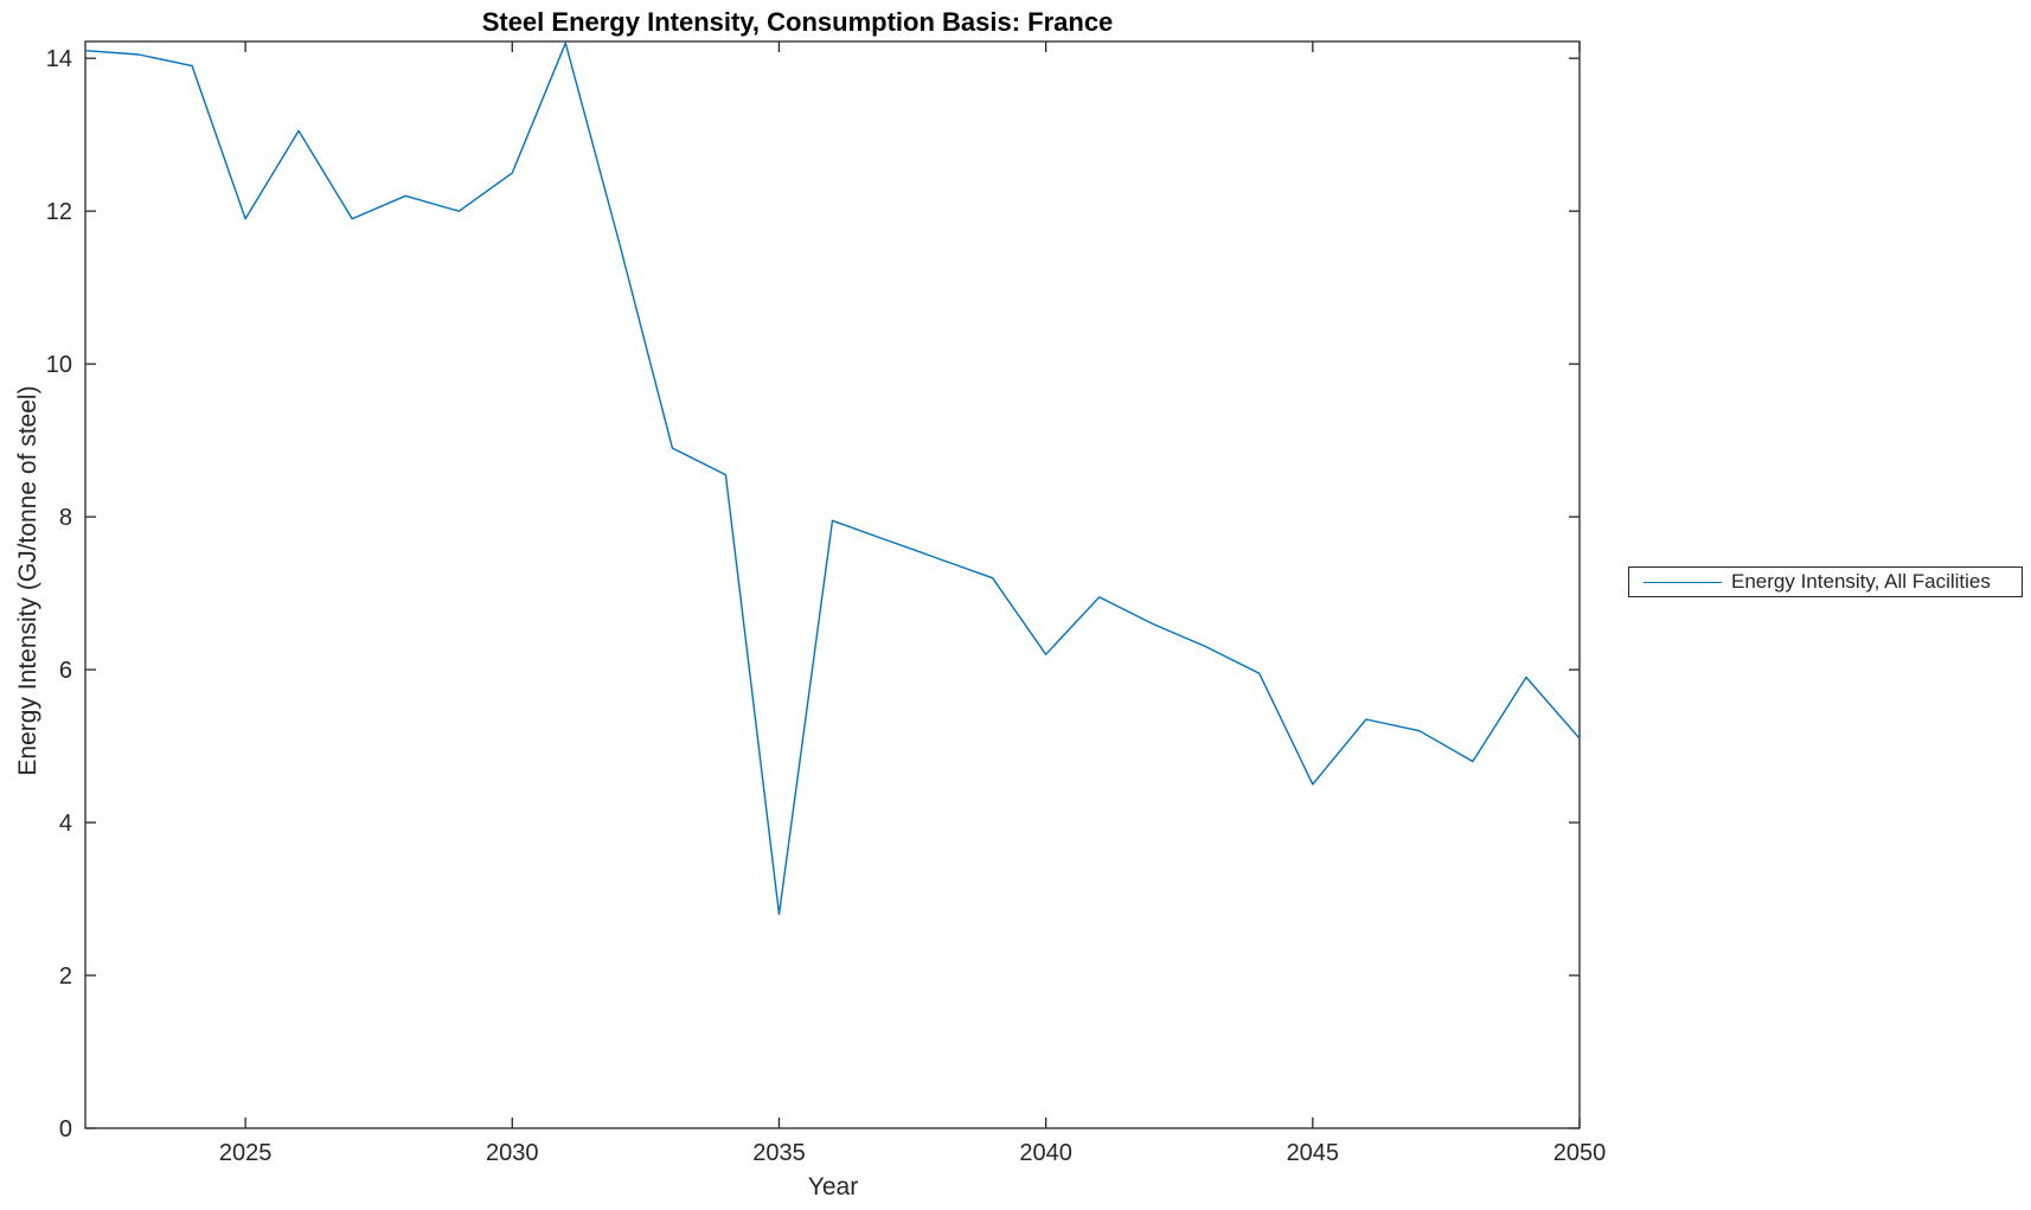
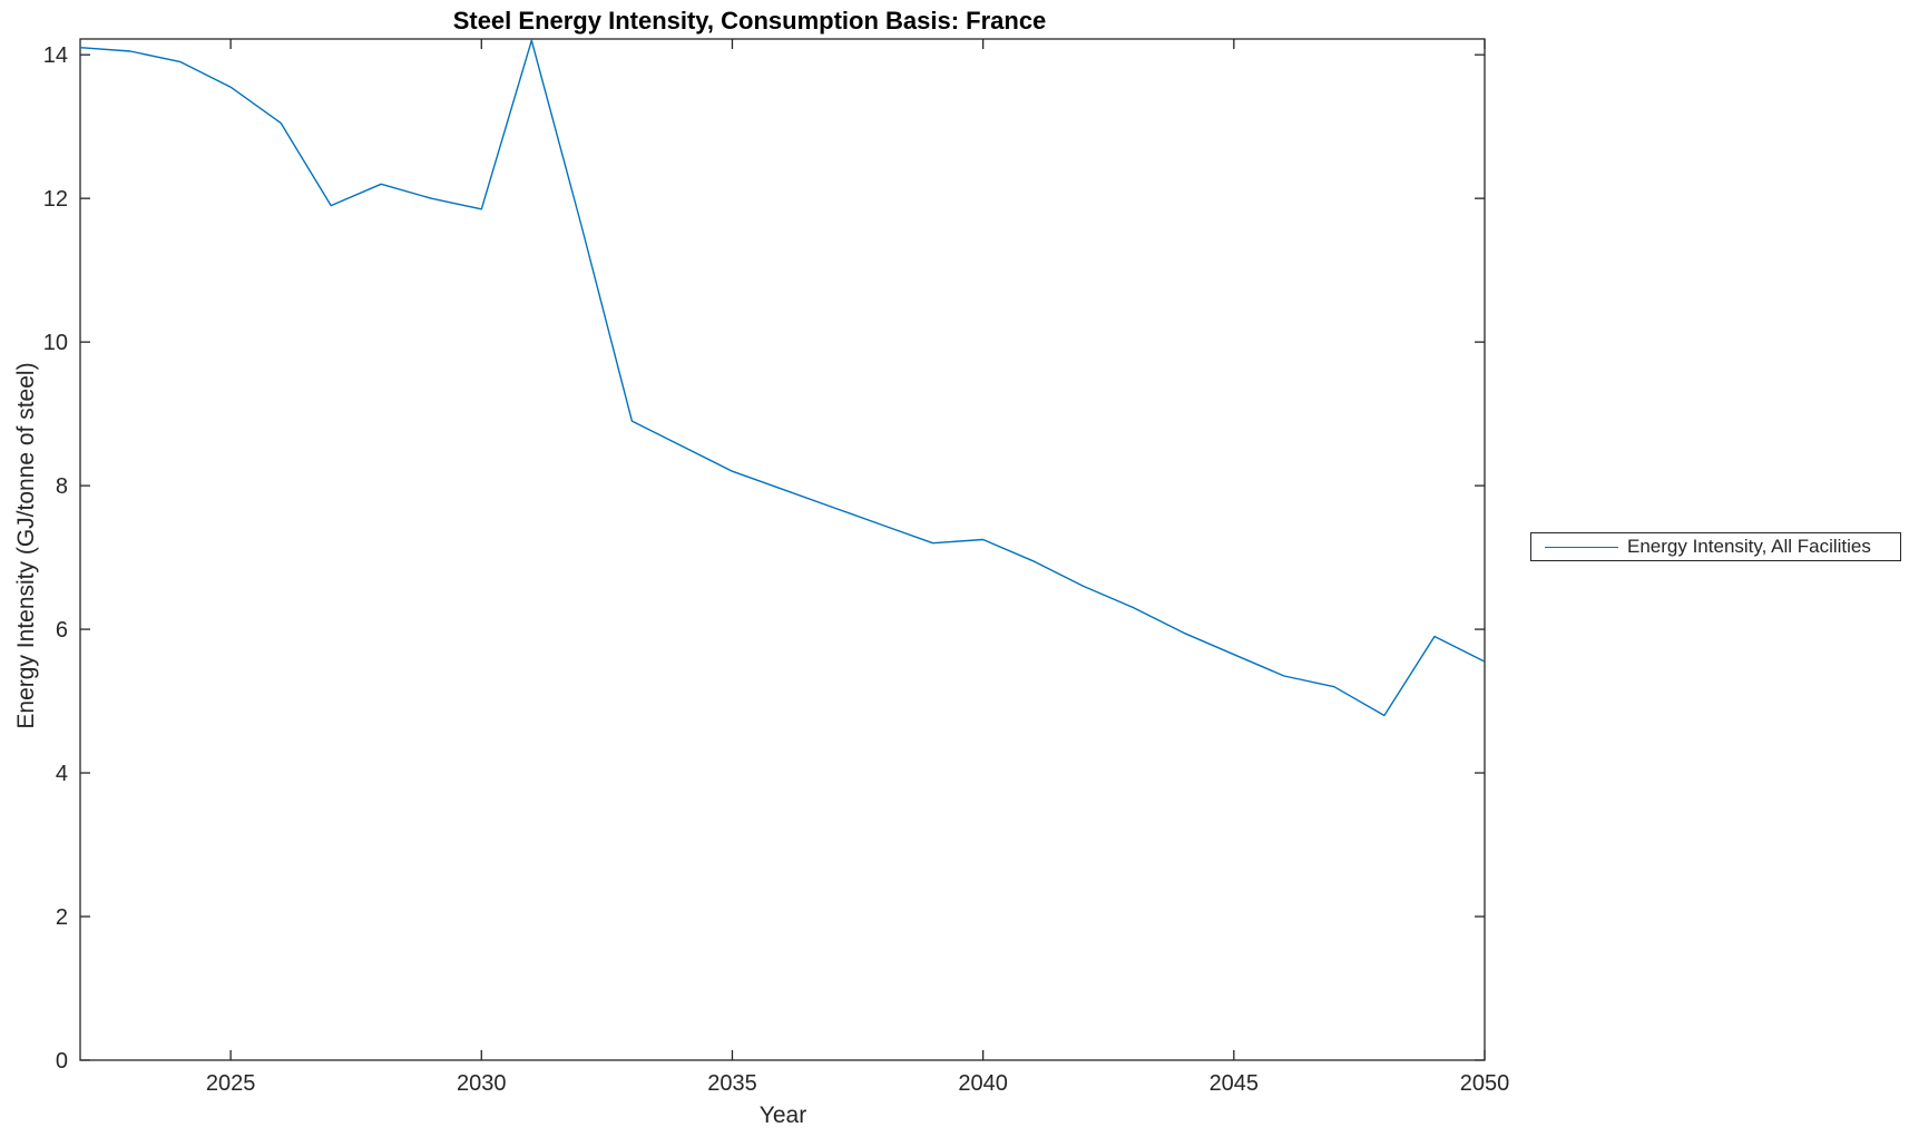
2025: 11.9 -> 13.6
2030: 12.5 -> 11.8
2035: 2.8 -> 8.2
2040: 6.2 -> 7.2
2045: 4.5 -> 5.7
2050: 5.1 -> 5.5
